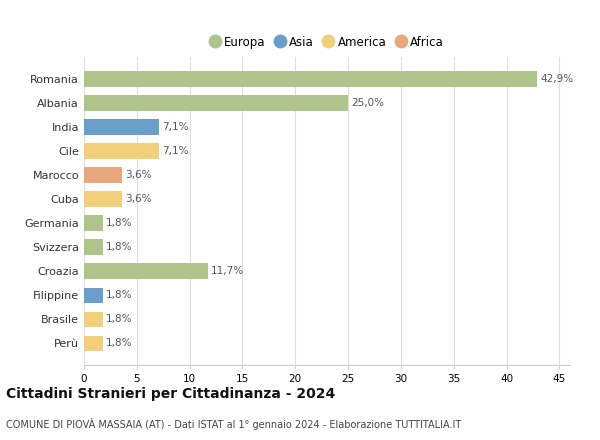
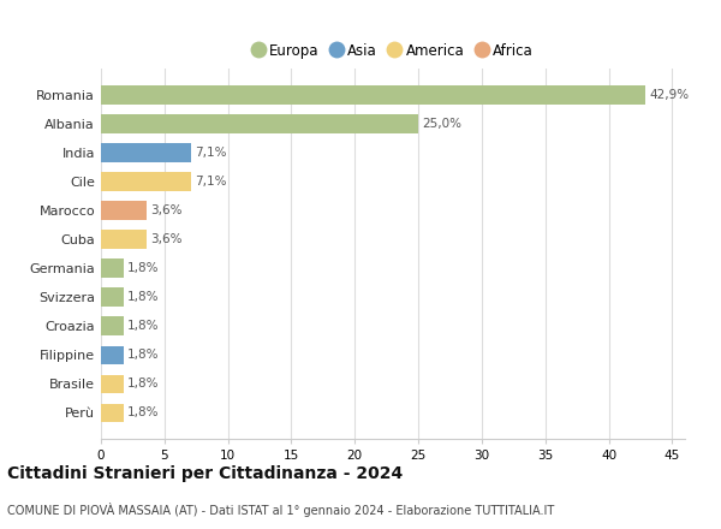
Croazia: 11,7% -> 1,8%
